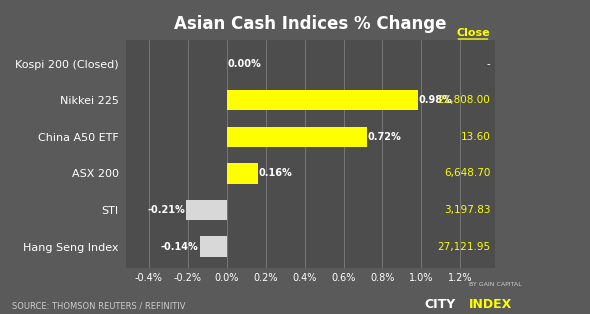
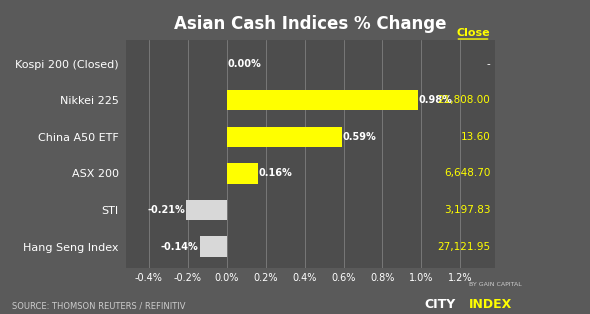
China A50 ETF: 0.72% -> 0.59%
